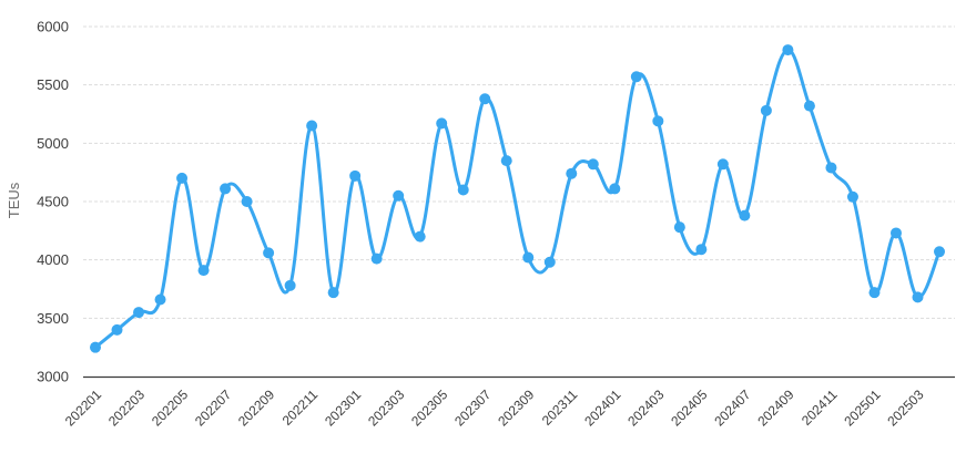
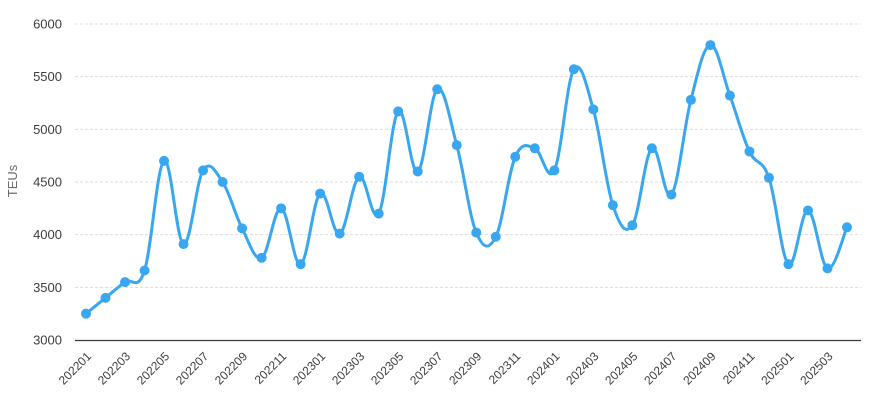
202211: 5150 -> 4250
202301: 4720 -> 4390
